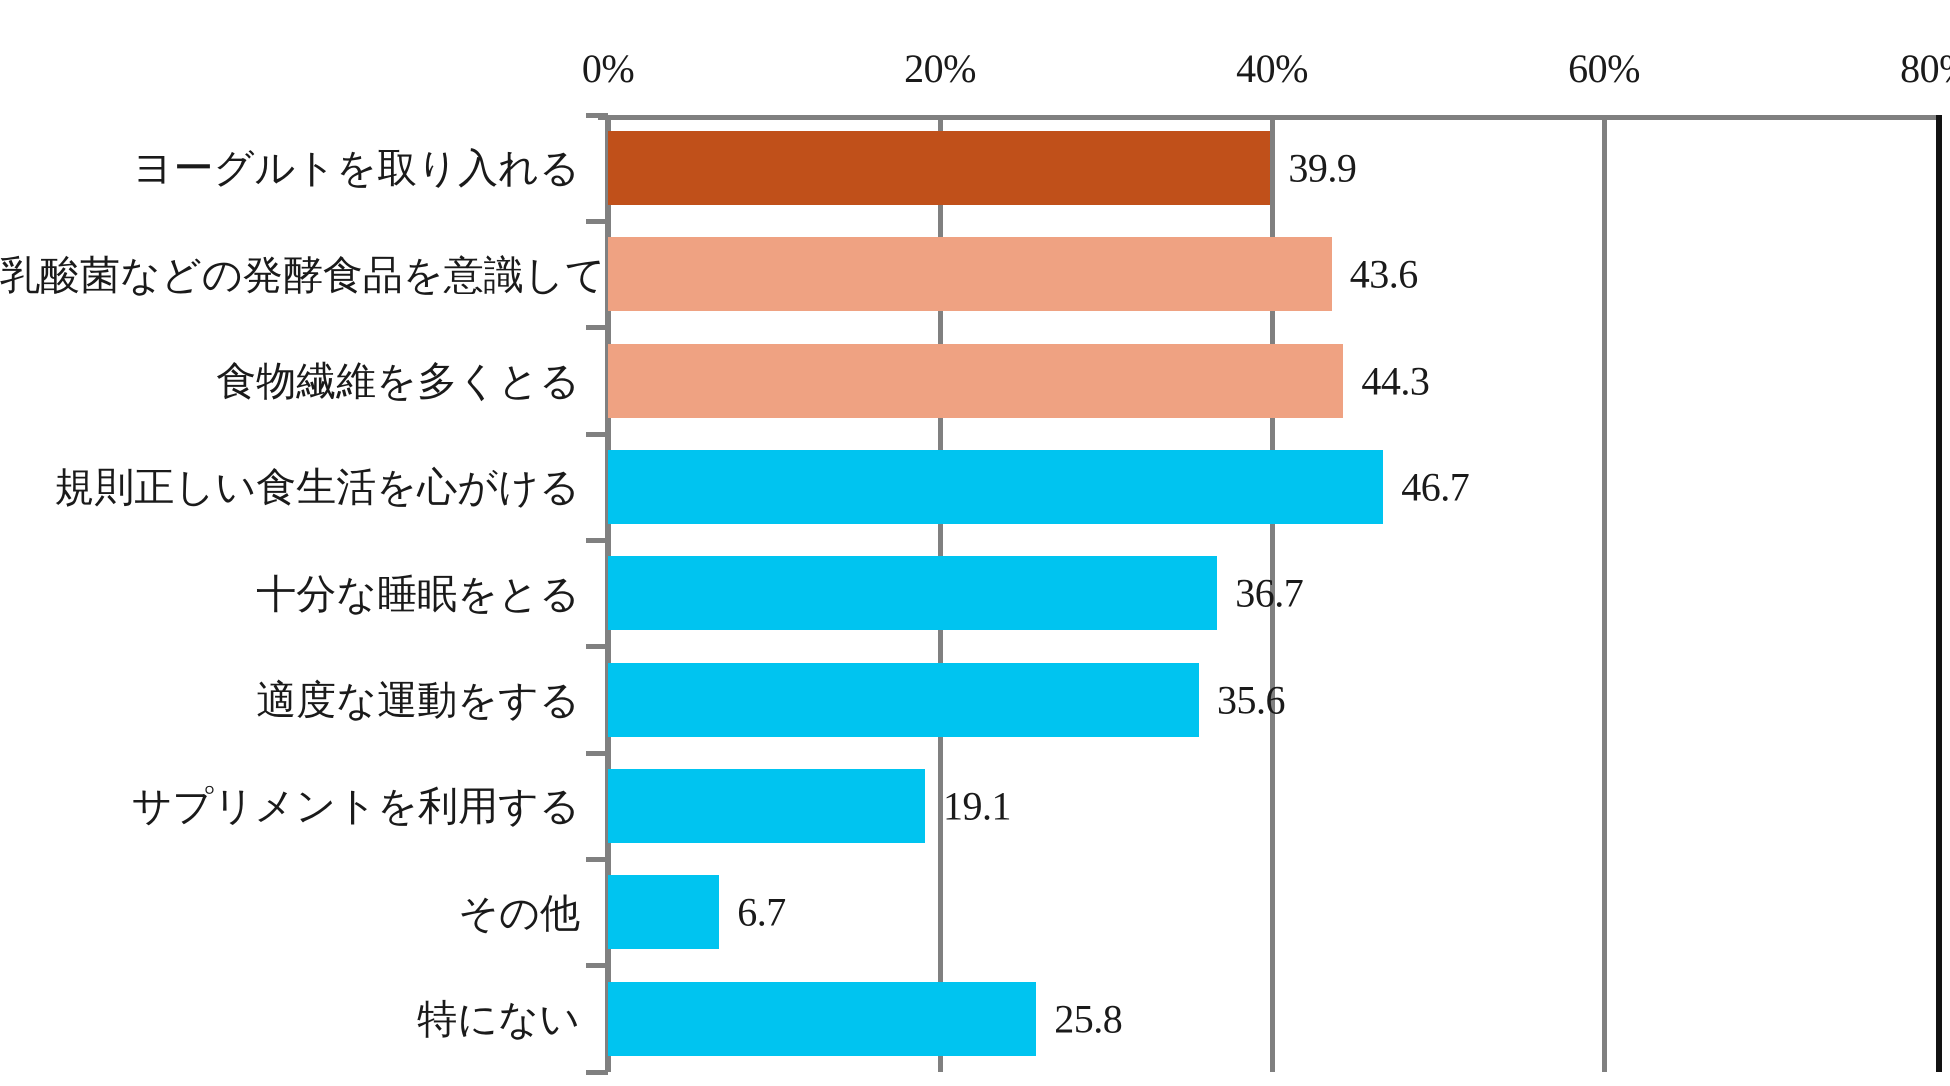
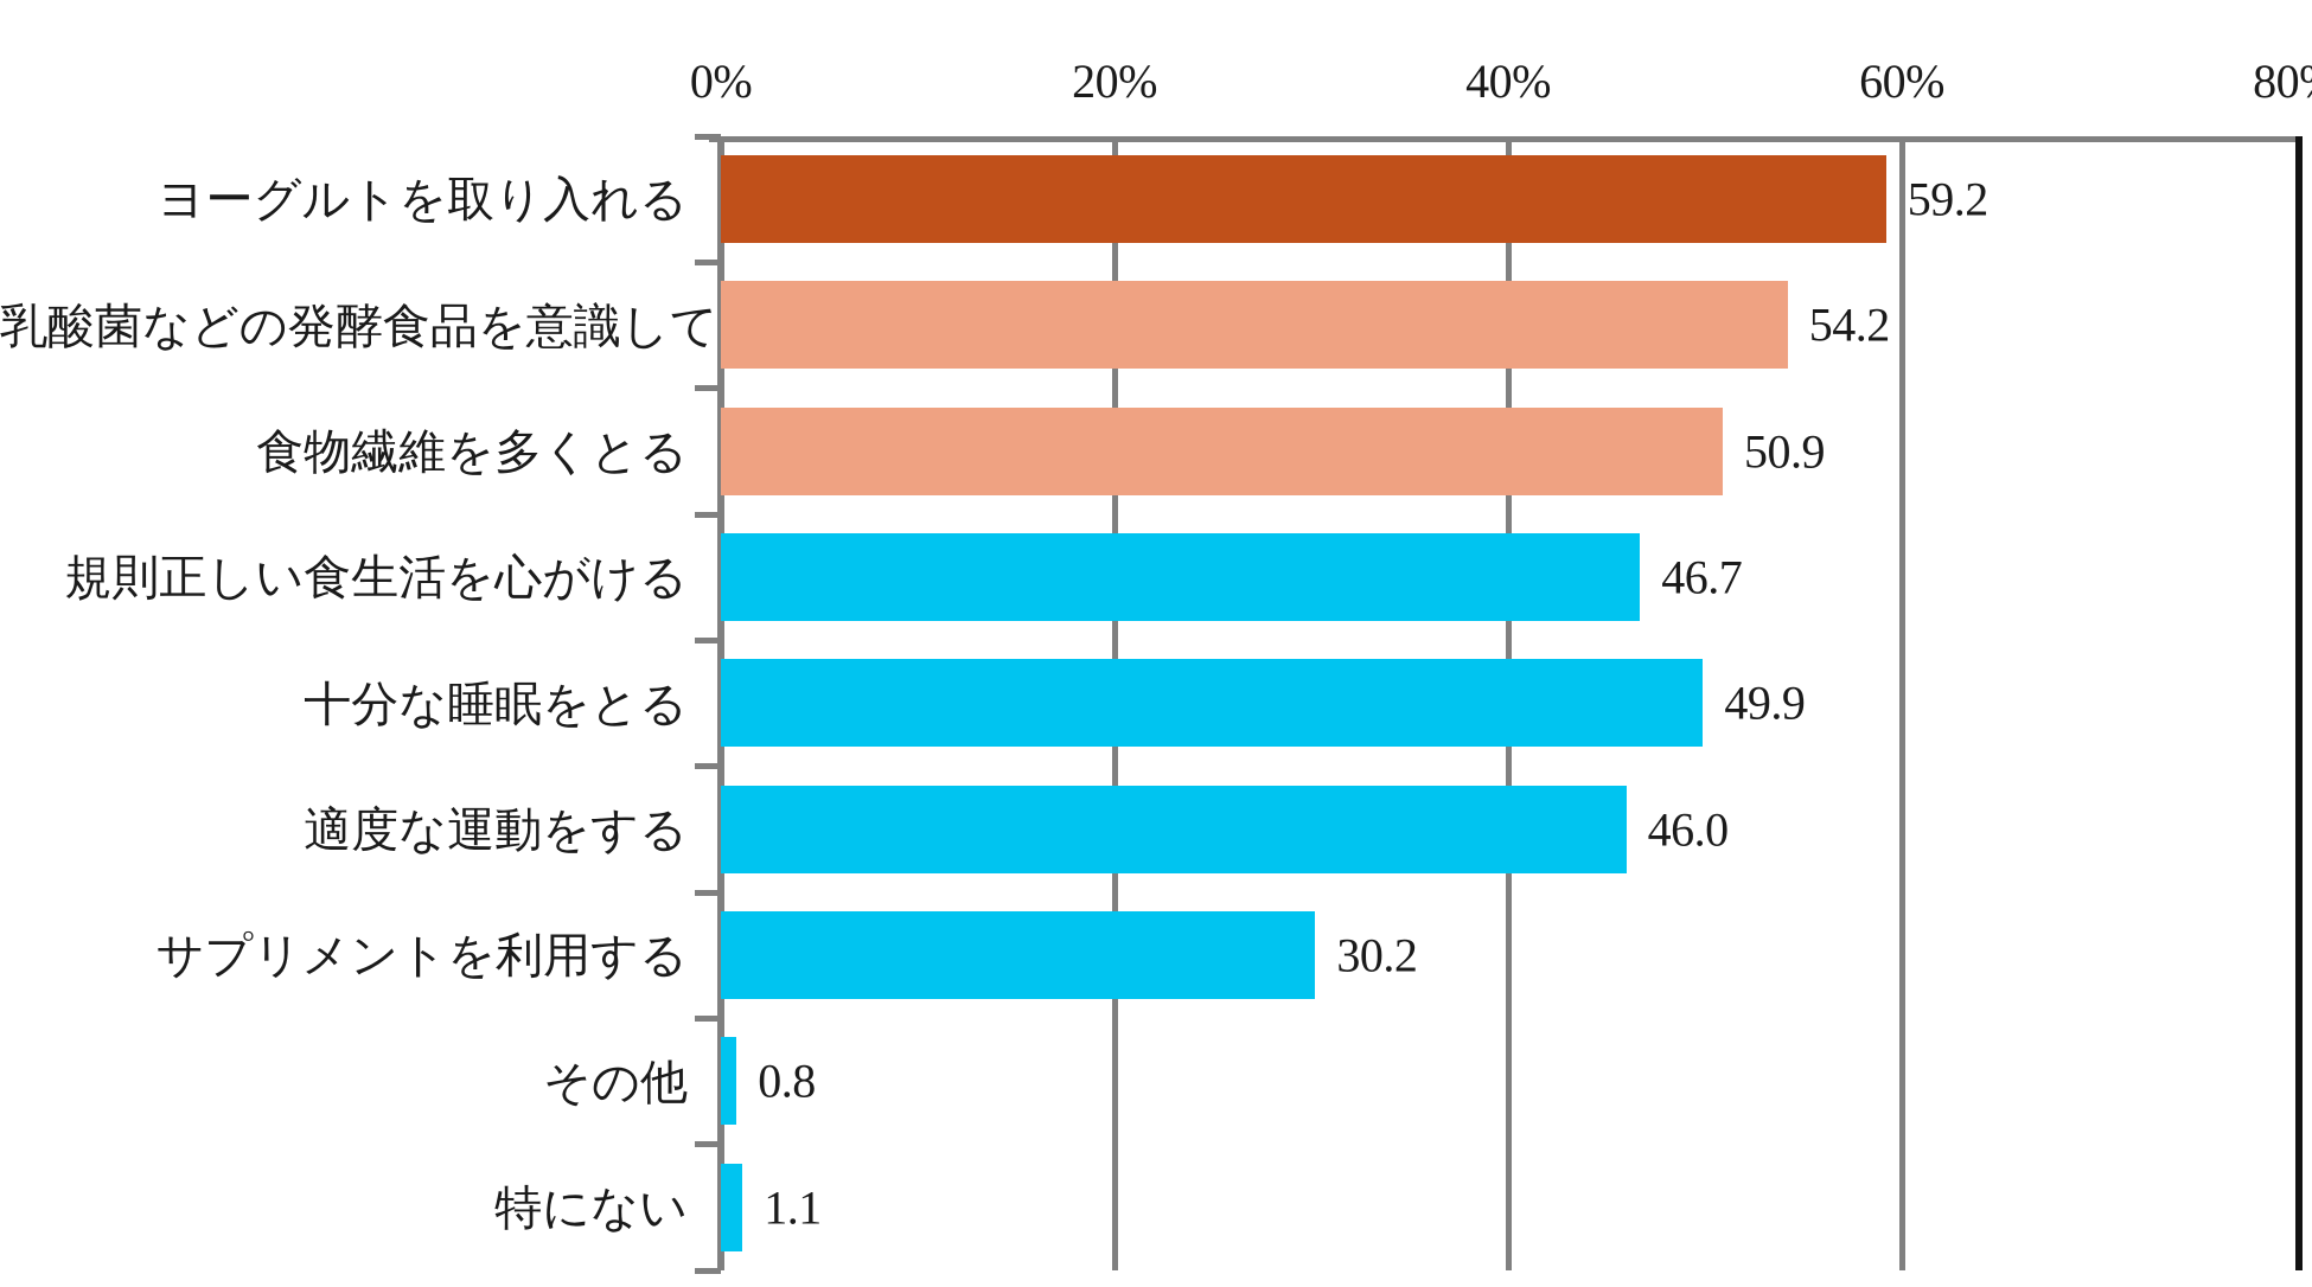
ヨーグルトを取り入れる: 39.9 -> 59.2
乳酸菌などの発酵食品を意識して食べる: 43.6 -> 54.2
食物繊維を多くとる: 44.3 -> 50.9
十分な睡眠をとる: 36.7 -> 49.9
適度な運動をする: 35.6 -> 46.0
サプリメントを利用する: 19.1 -> 30.2
その他: 6.7 -> 0.8
特にない: 25.8 -> 1.1
